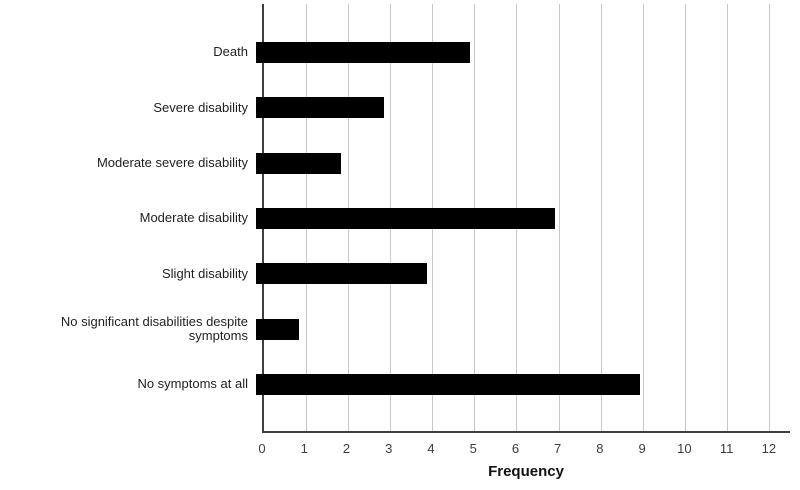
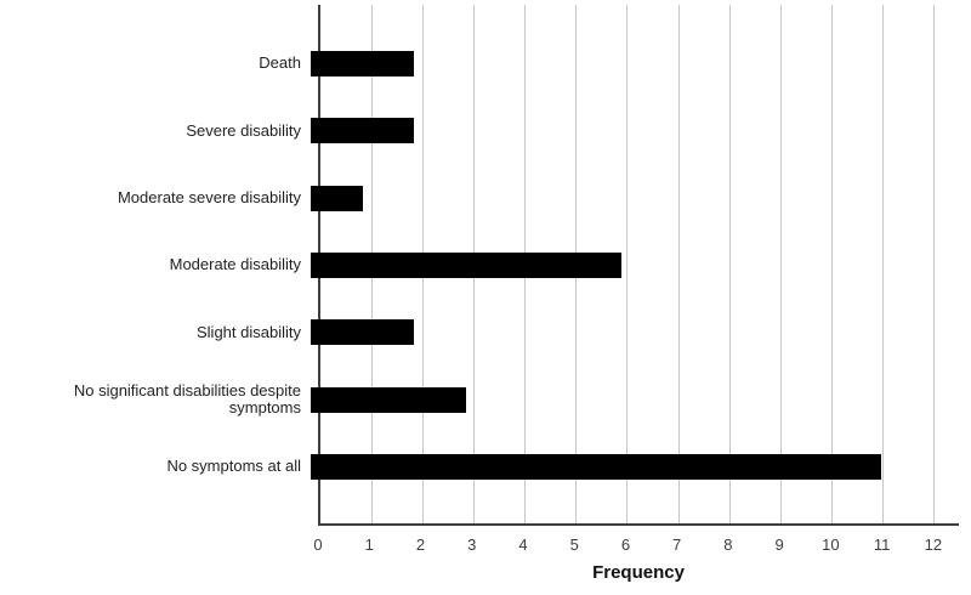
Death: 5 -> 2
Severe disability: 3 -> 2
Moderate severe disability: 2 -> 1
Moderate disability: 7 -> 6
Slight disability: 4 -> 2
No significant disabilities despite symptoms: 1 -> 3
No symptoms at all: 9 -> 11
